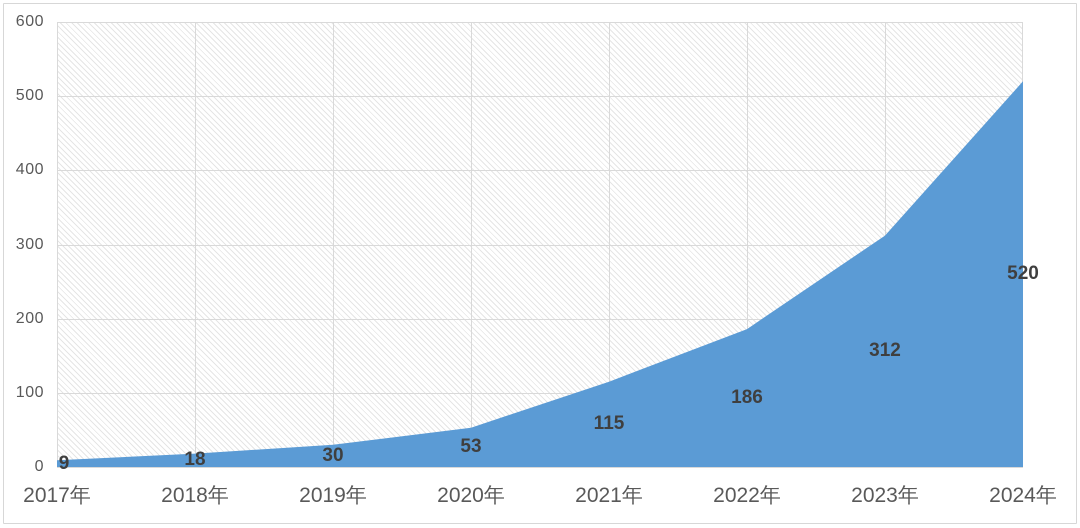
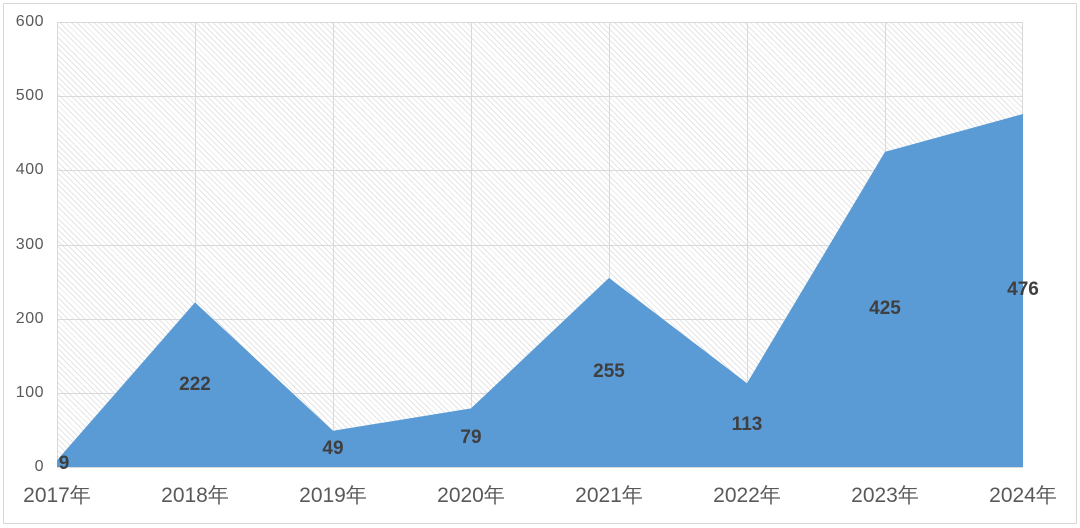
2018年: 18 -> 222
2019年: 30 -> 49
2020年: 53 -> 79
2021年: 115 -> 255
2022年: 186 -> 113
2023年: 312 -> 425
2024年: 520 -> 476
